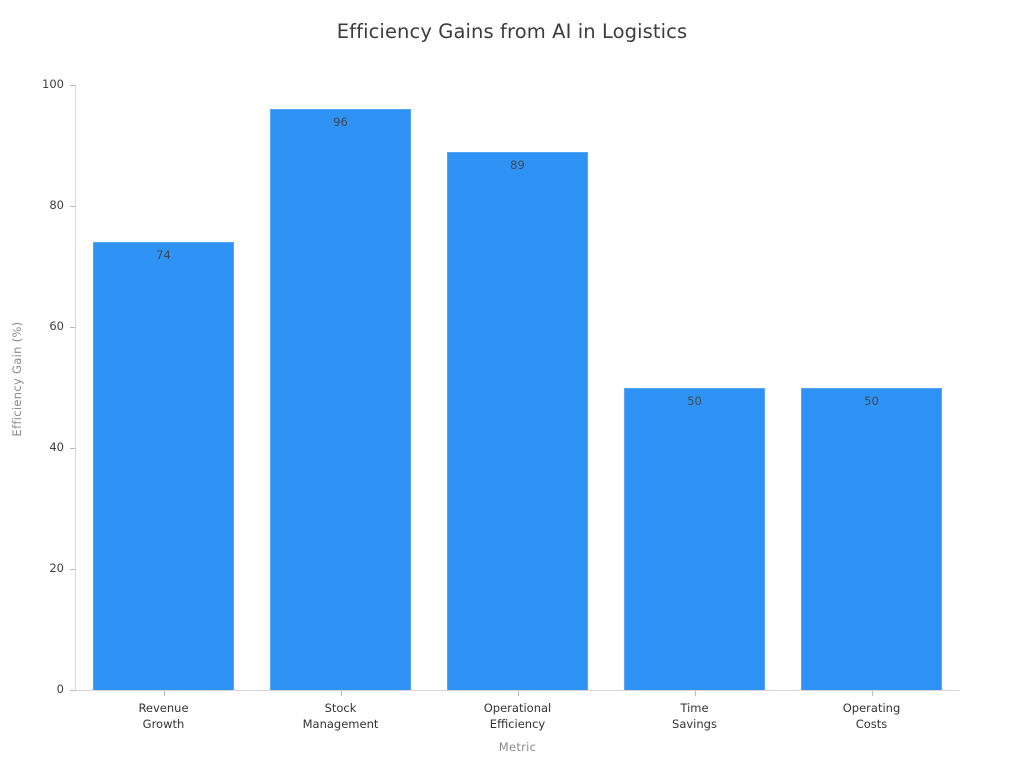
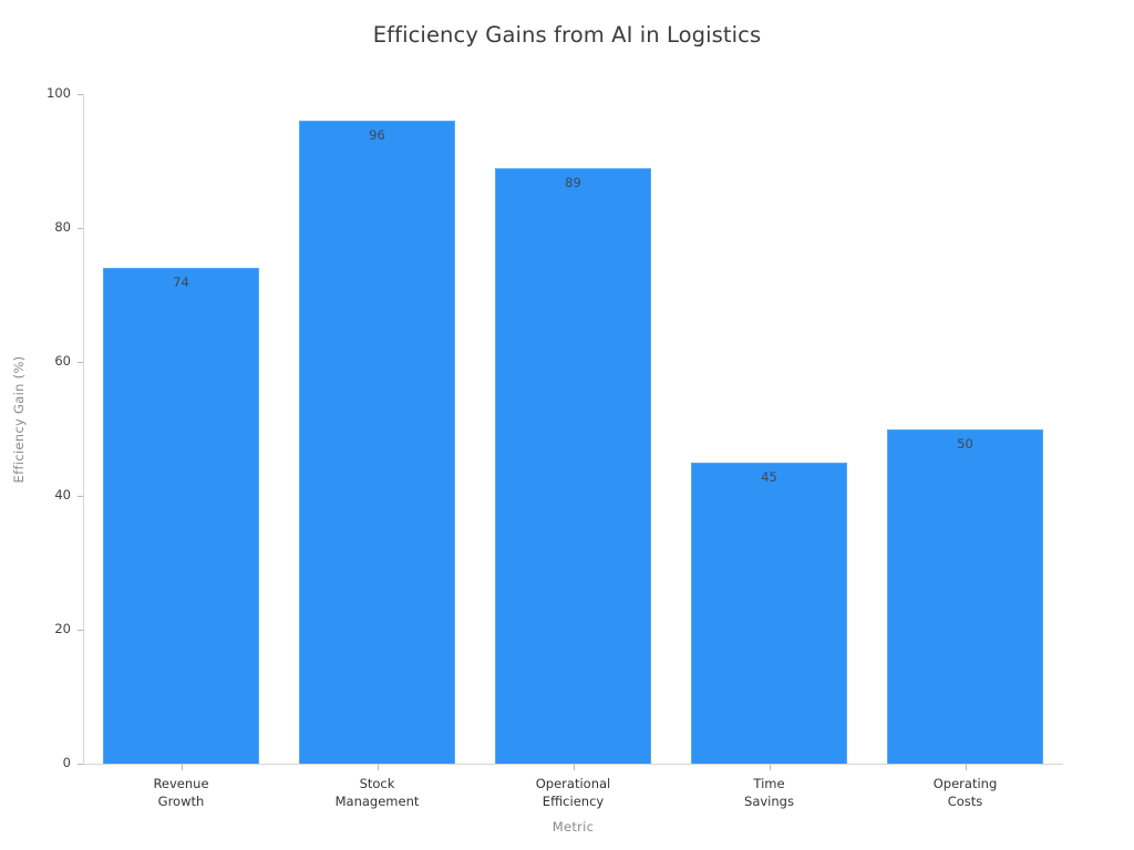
Time Savings: 50 -> 45
